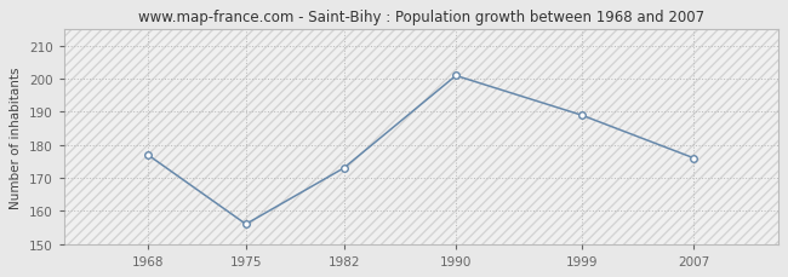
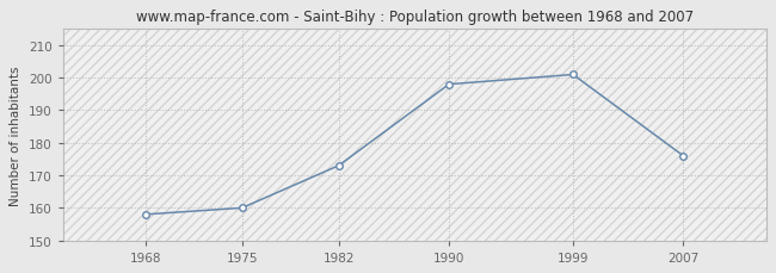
1968: 177 -> 158
1975: 156 -> 160
1990: 201 -> 198
1999: 189 -> 201
